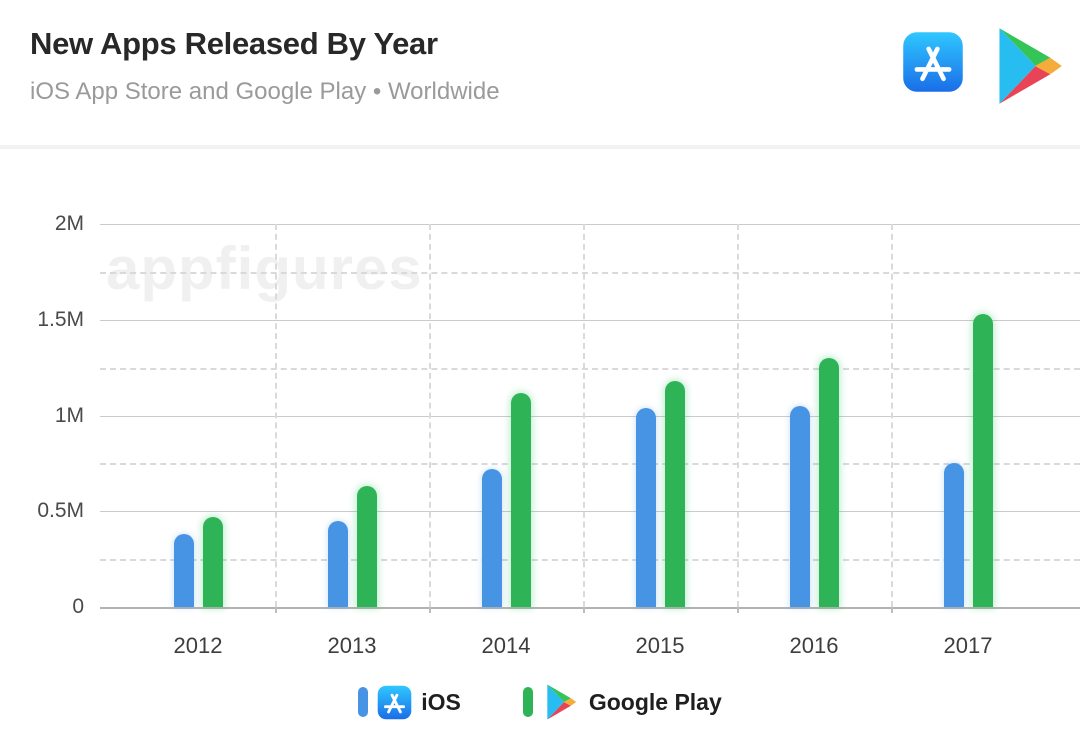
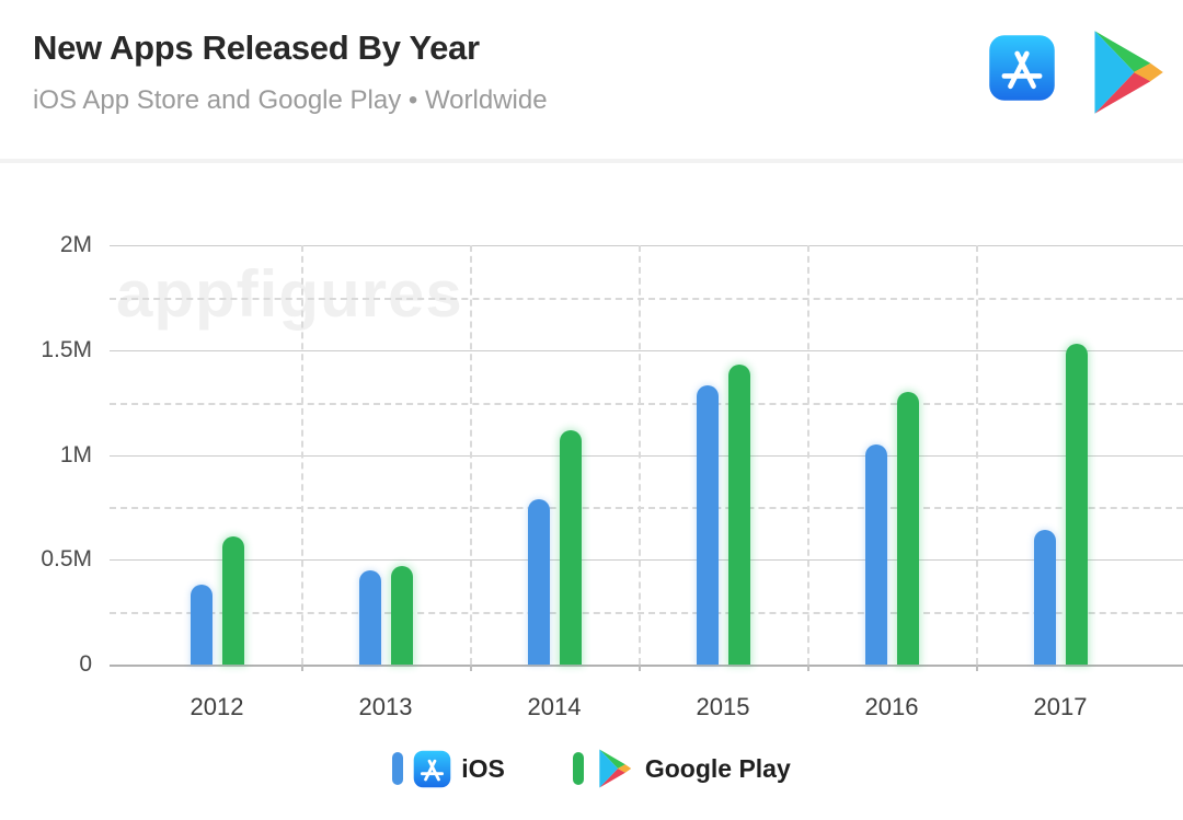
Google Play/2012: 0.47M -> 0.61M
Google Play/2013: 0.63M -> 0.47M
iOS/2014: 0.72M -> 0.79M
iOS/2015: 1.04M -> 1.33M
Google Play/2015: 1.18M -> 1.43M
iOS/2017: 0.75M -> 0.64M
